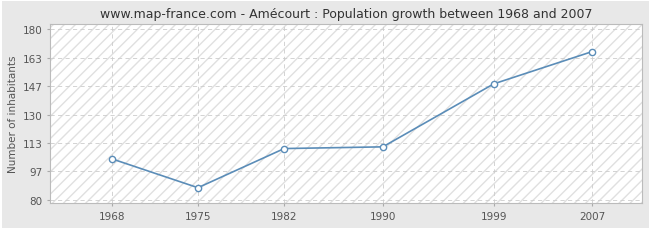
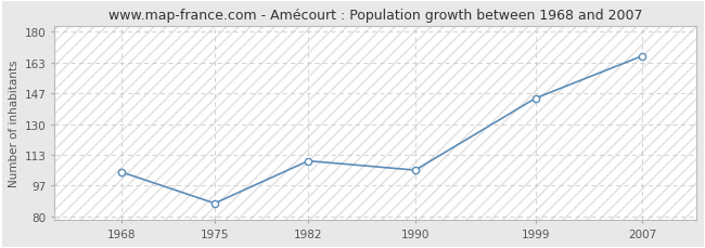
1990: 111 -> 105
1999: 148 -> 144
